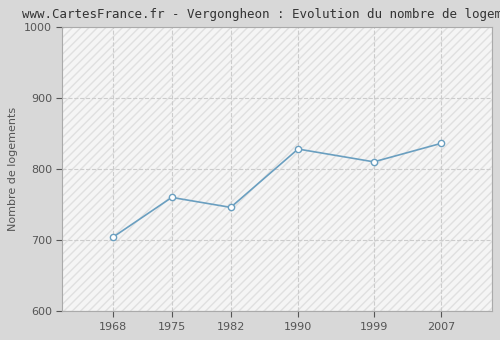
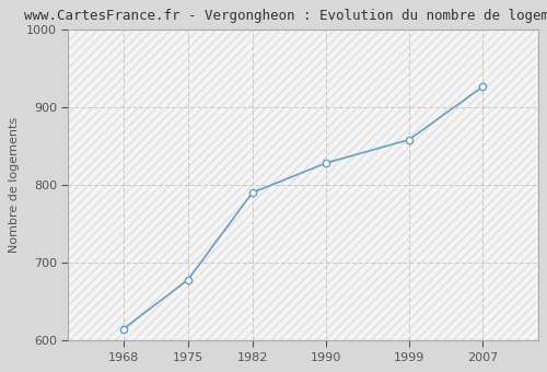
1968: 704 -> 615
1975: 760 -> 678
1982: 746 -> 790
1999: 810 -> 858
2007: 836 -> 926
